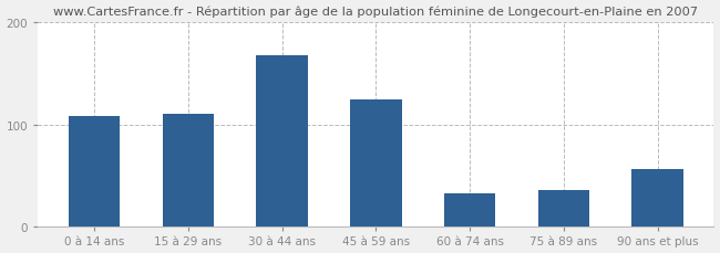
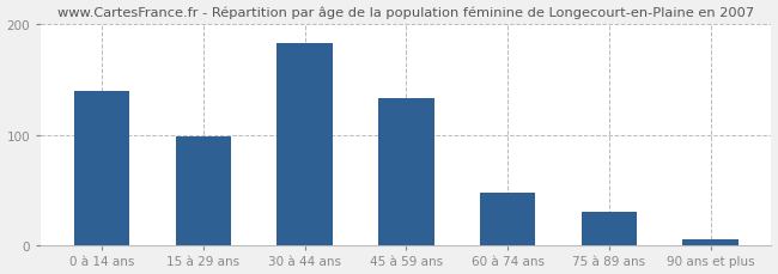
0 à 14 ans: 108 -> 140
15 à 29 ans: 110 -> 98
30 à 44 ans: 168 -> 183
45 à 59 ans: 124 -> 133
60 à 74 ans: 32 -> 48
75 à 89 ans: 36 -> 30
90 ans et plus: 56 -> 5
